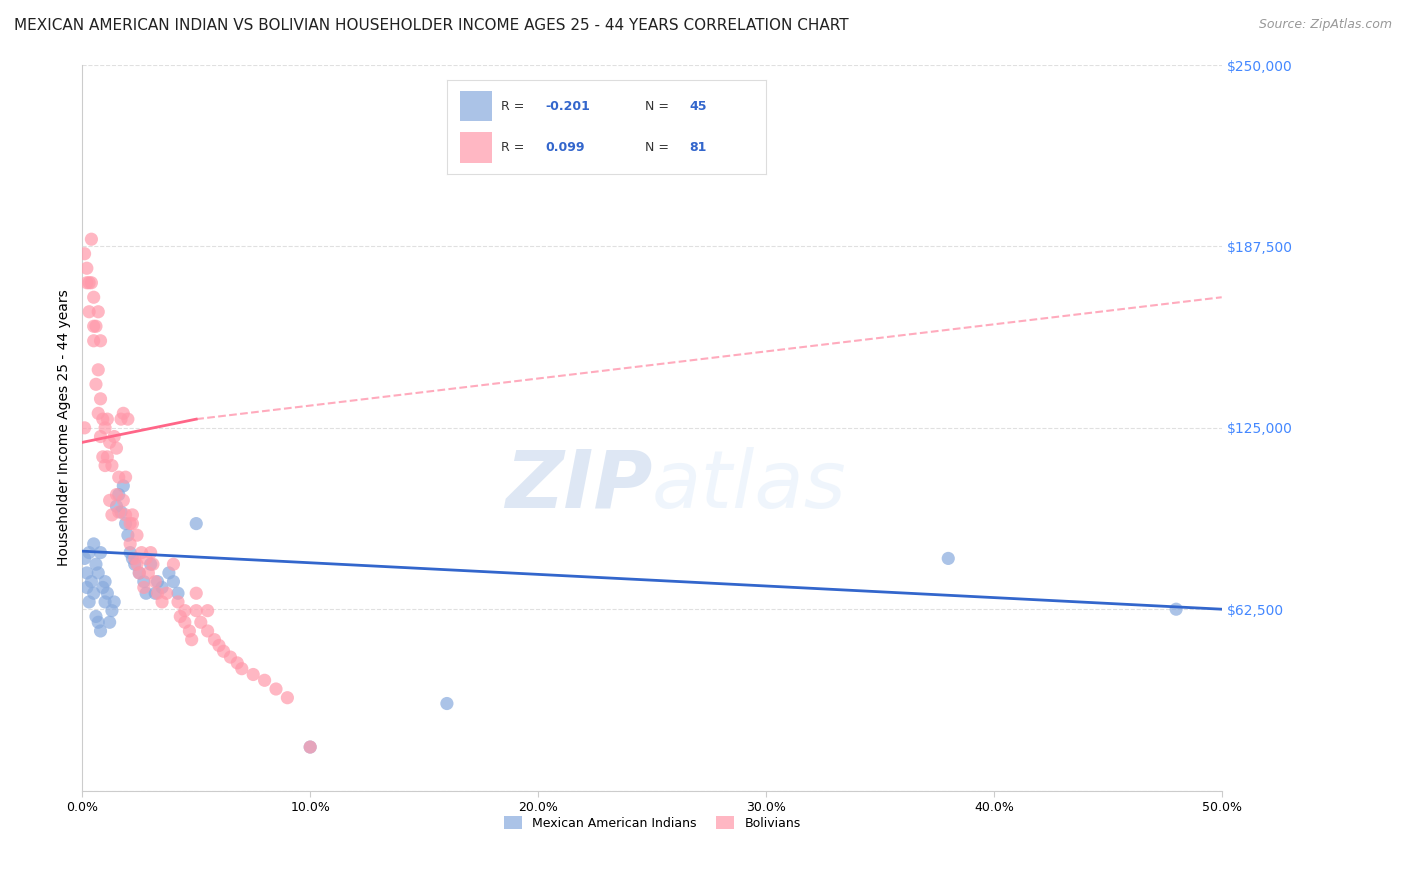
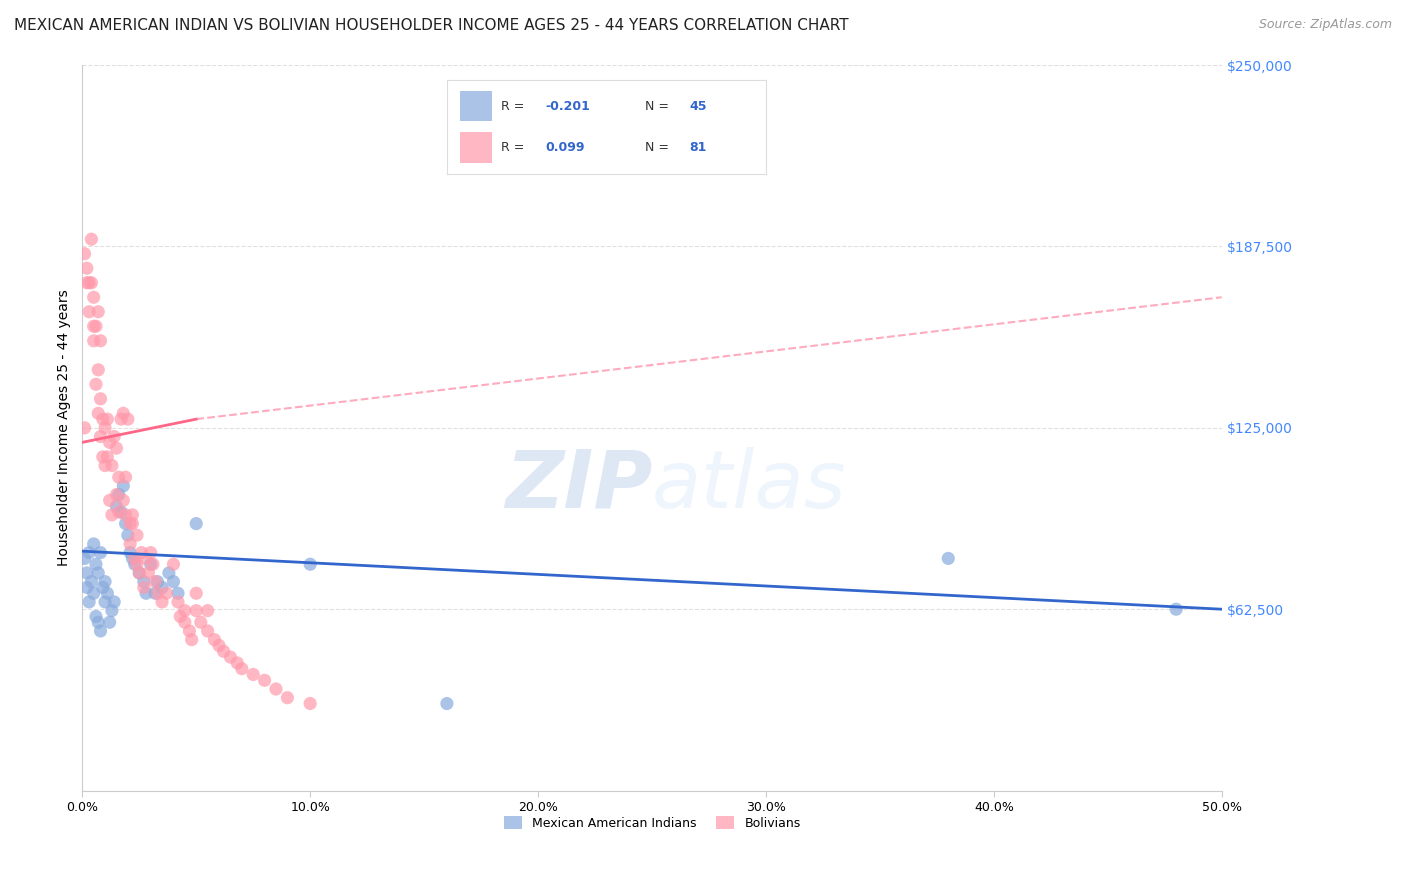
Mexican American Indians/10.0%: $15,000 -> $78,000
Bolivians/10.0%: $15,000 -> $30,000
